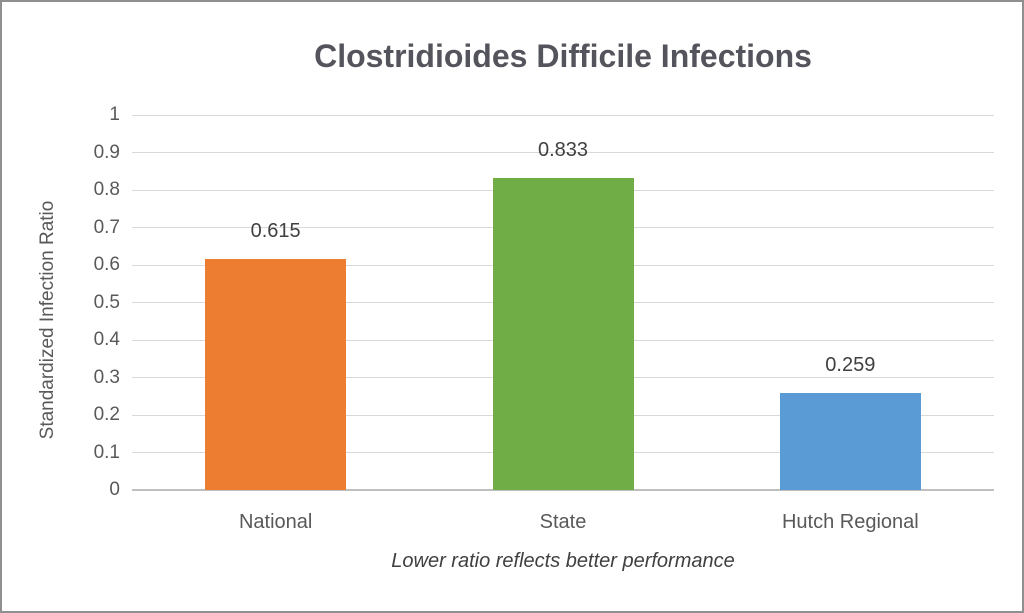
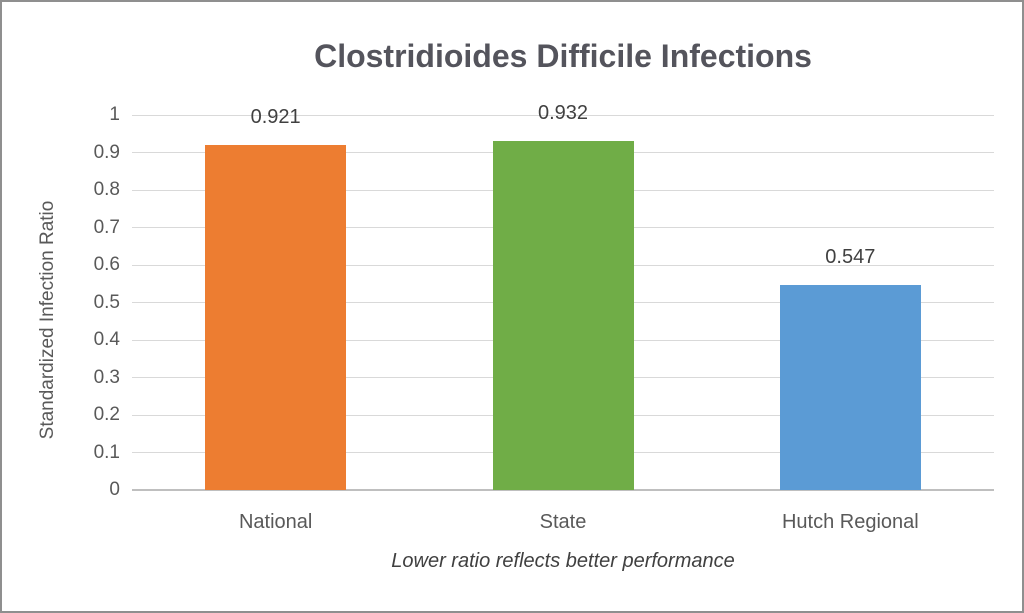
National: 0.615 -> 0.921
State: 0.833 -> 0.932
Hutch Regional: 0.259 -> 0.547
